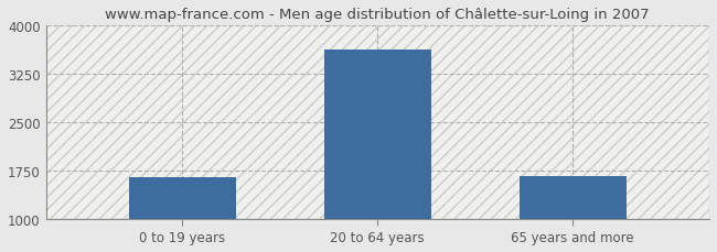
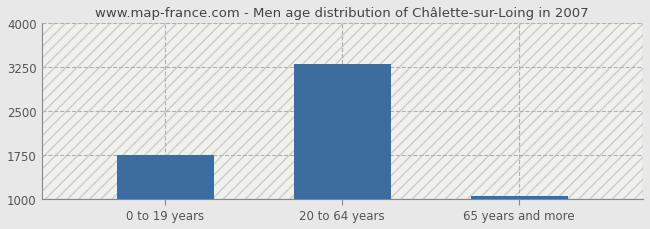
0 to 19 years: 1640 -> 1750
20 to 64 years: 3620 -> 3300
65 years and more: 1660 -> 1050
